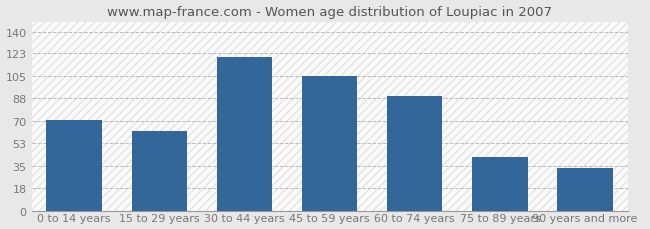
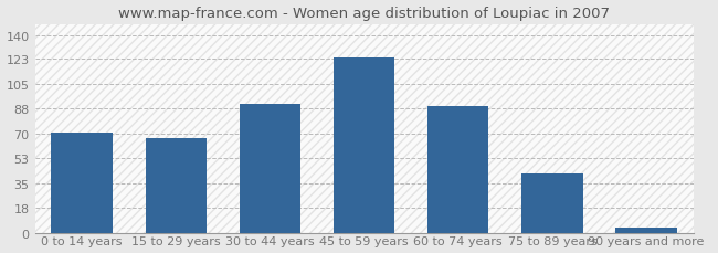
15 to 29 years: 62 -> 67
30 to 44 years: 120 -> 91
45 to 59 years: 105 -> 124
90 years and more: 33 -> 4
